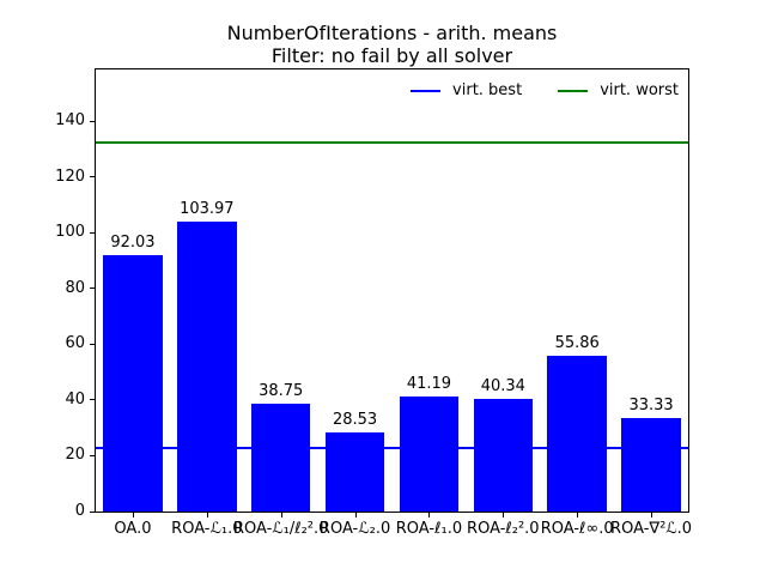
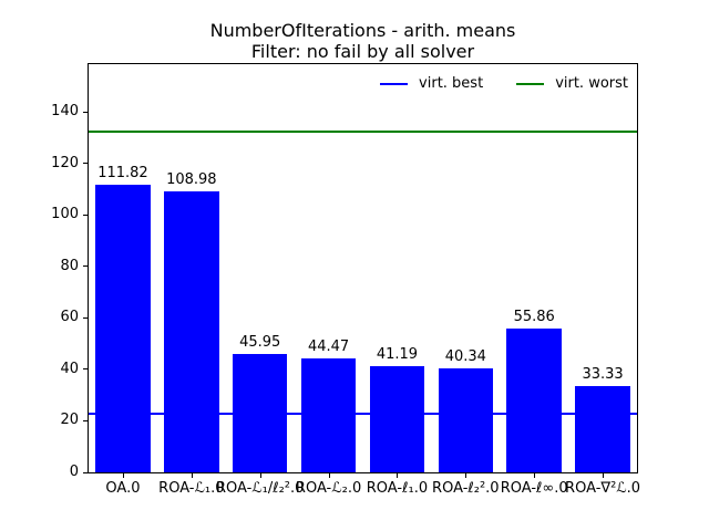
OA.0: 92.03 -> 111.82
ROA-ℒ₁.0: 103.97 -> 108.98
ROA-ℒ₁/ℓ₂².0: 38.75 -> 45.95
ROA-ℒ₂.0: 28.53 -> 44.47
